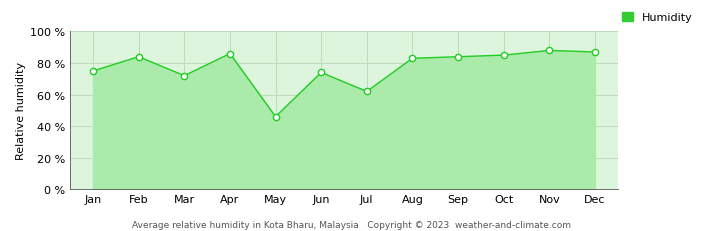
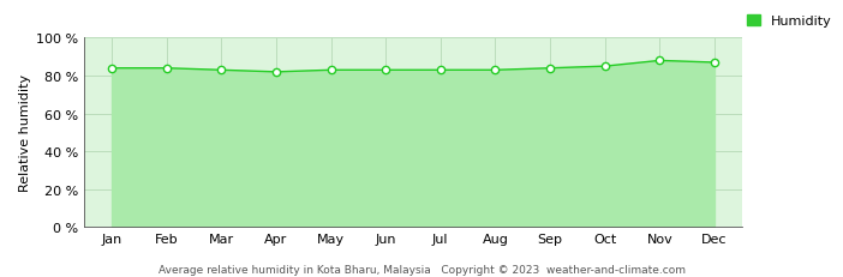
Jan: 75 % -> 84 %
Mar: 72 % -> 83 %
Apr: 86 % -> 82 %
May: 46 % -> 83 %
Jun: 74 % -> 83 %
Jul: 62 % -> 83 %
